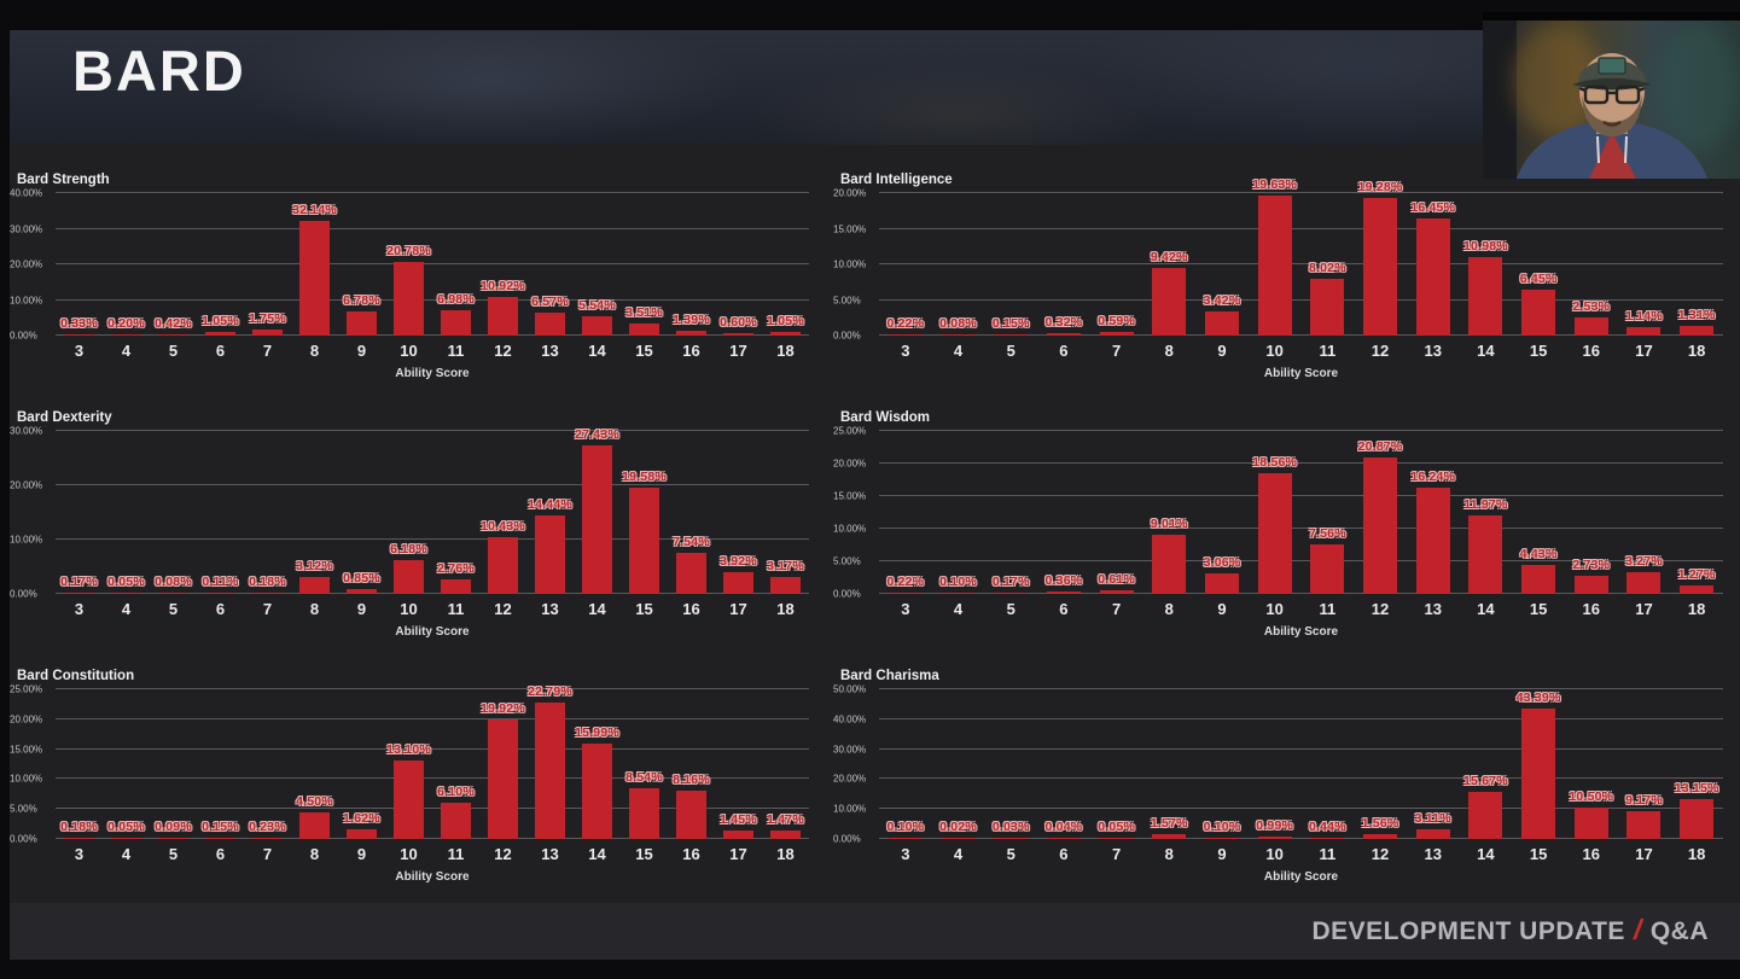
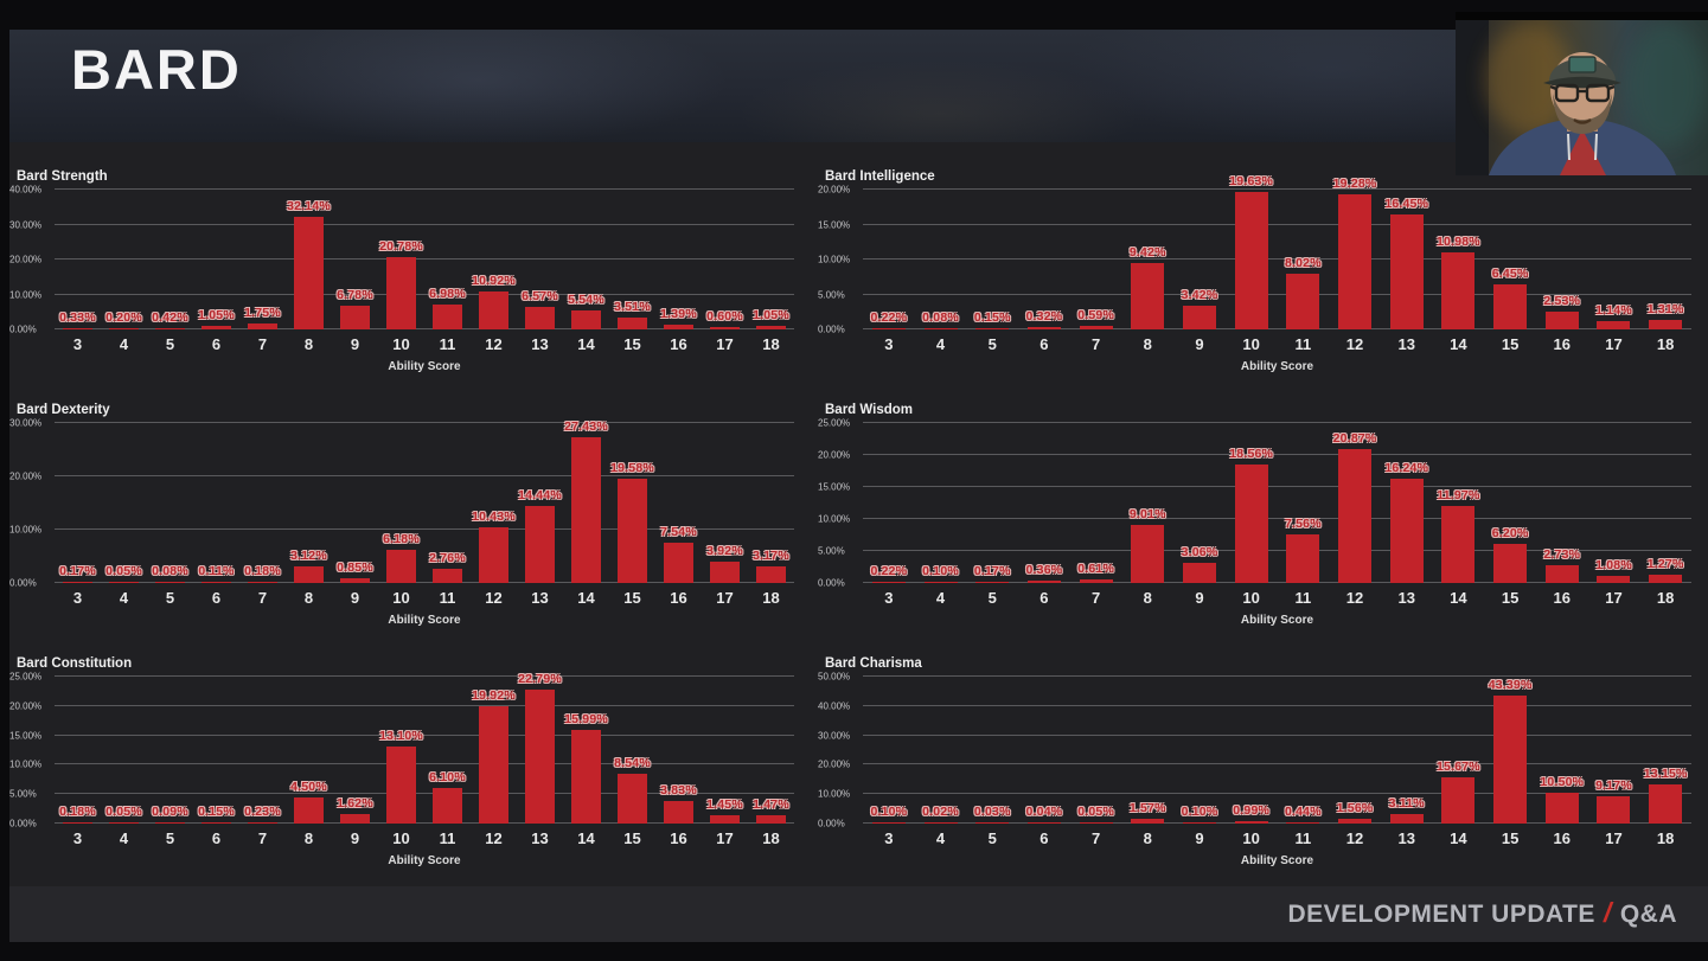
Bard Wisdom/15: 4.43% -> 6.20%
Bard Wisdom/17: 3.27% -> 1.08%
Bard Constitution/16: 8.16% -> 3.83%
